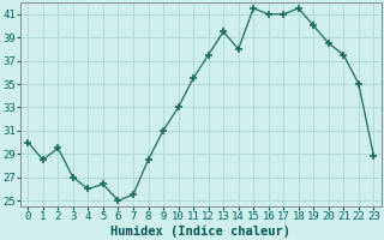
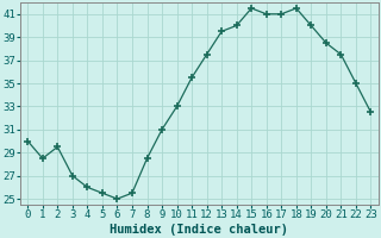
5: 26.4 -> 25.5
14: 38.0 -> 40.0
23: 28.8 -> 32.5
